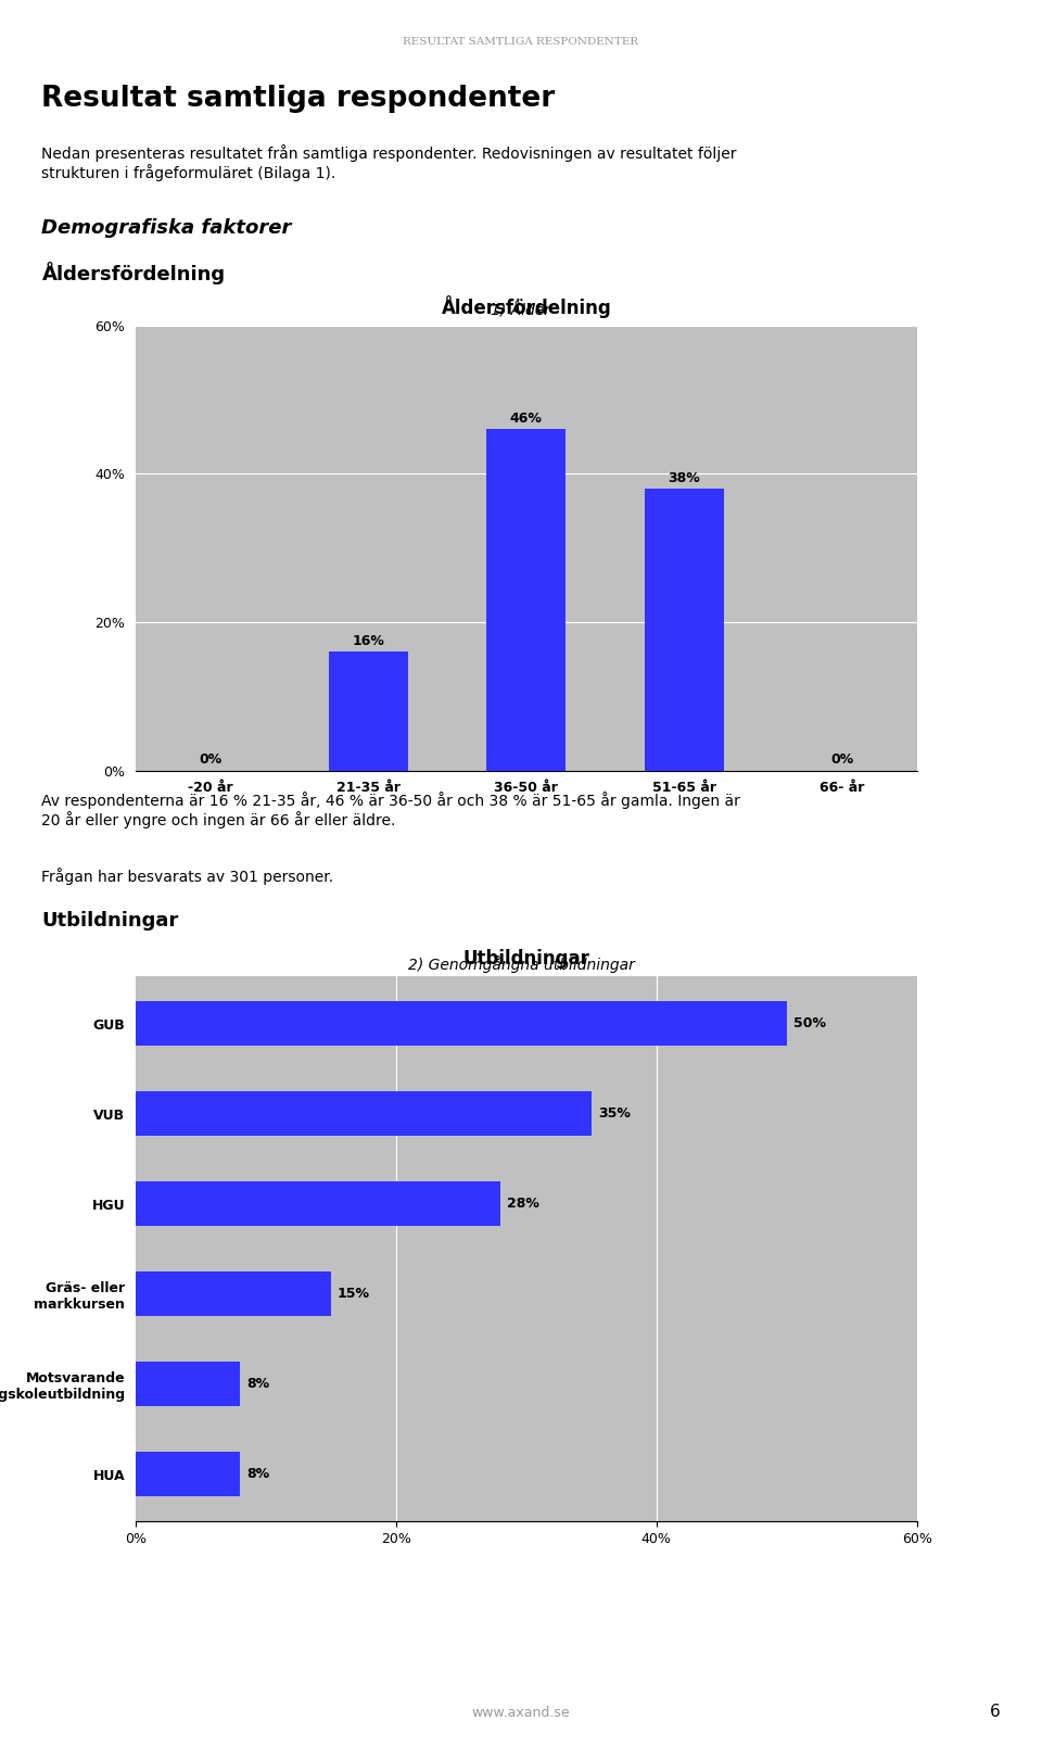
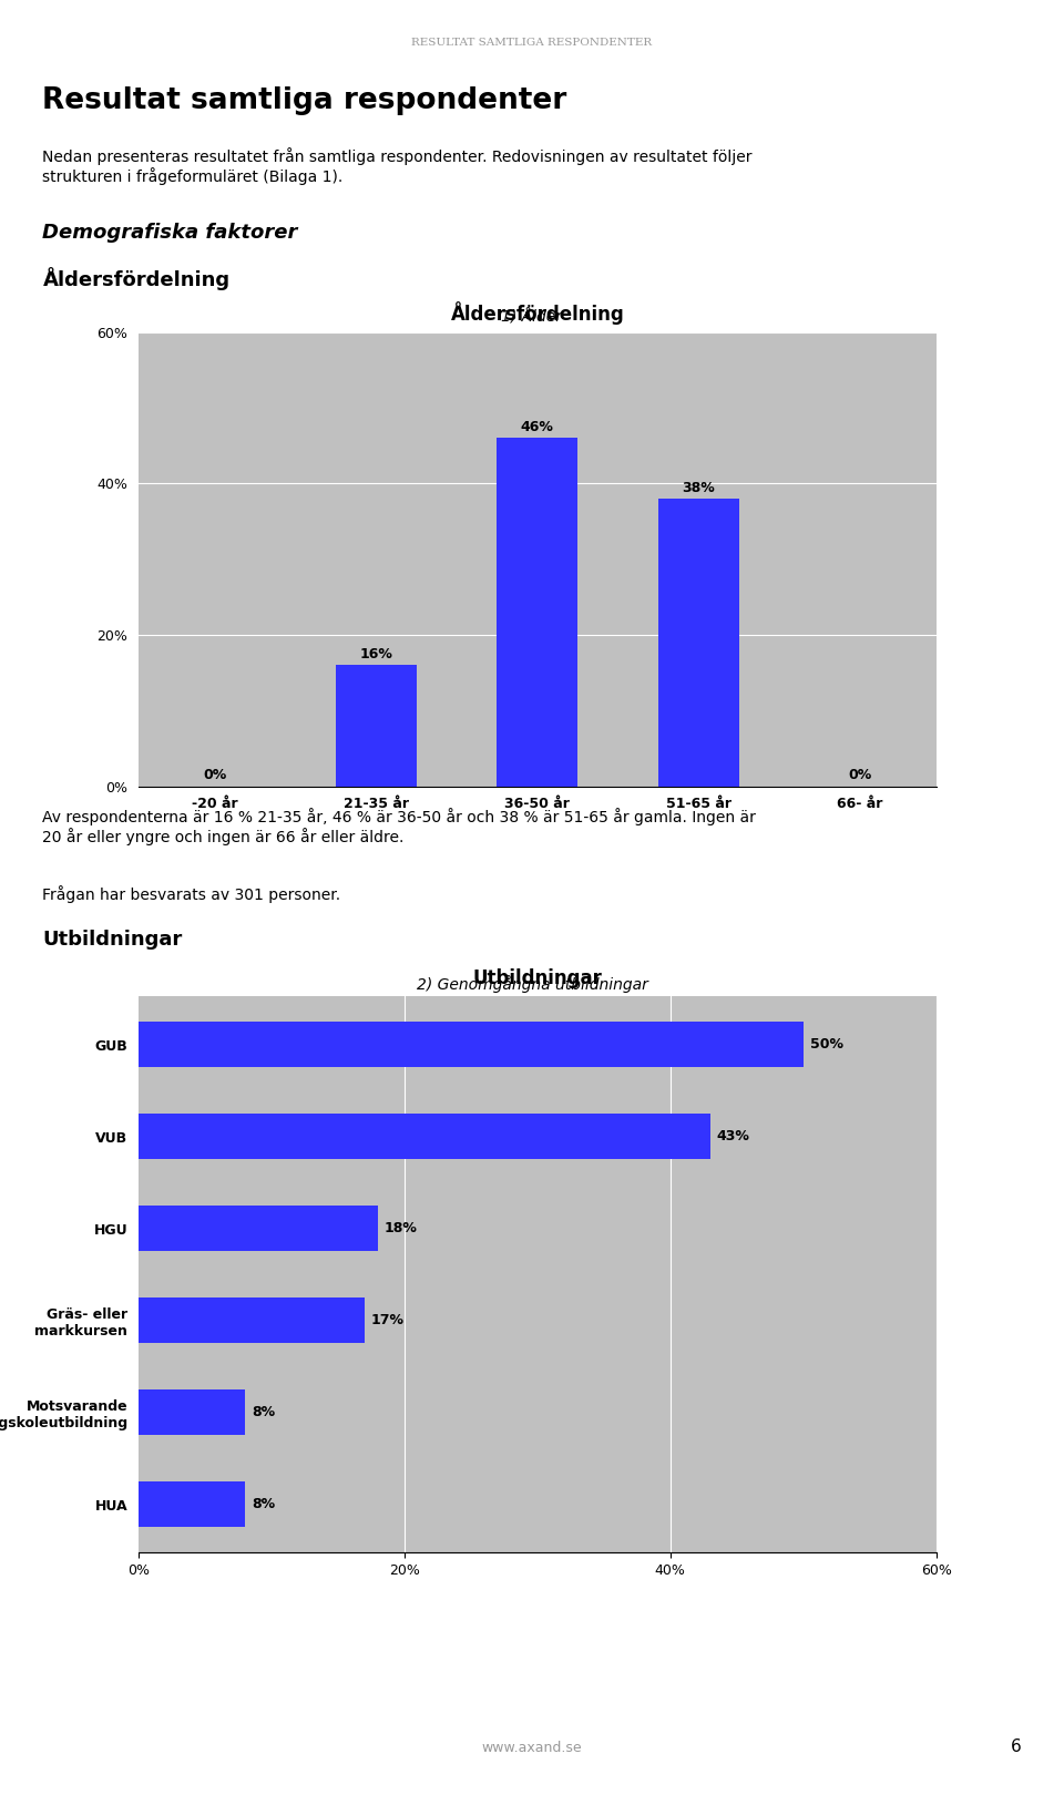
Utbildningar/VUB: 35% -> 43%
Utbildningar/HGU: 28% -> 18%
Utbildningar/Gräs- eller markkursen: 15% -> 17%
